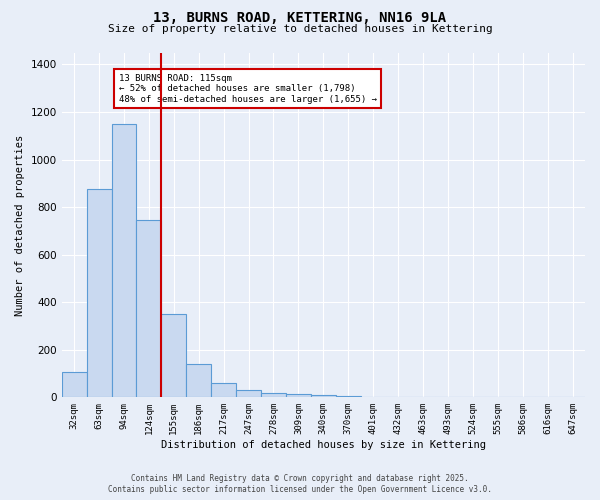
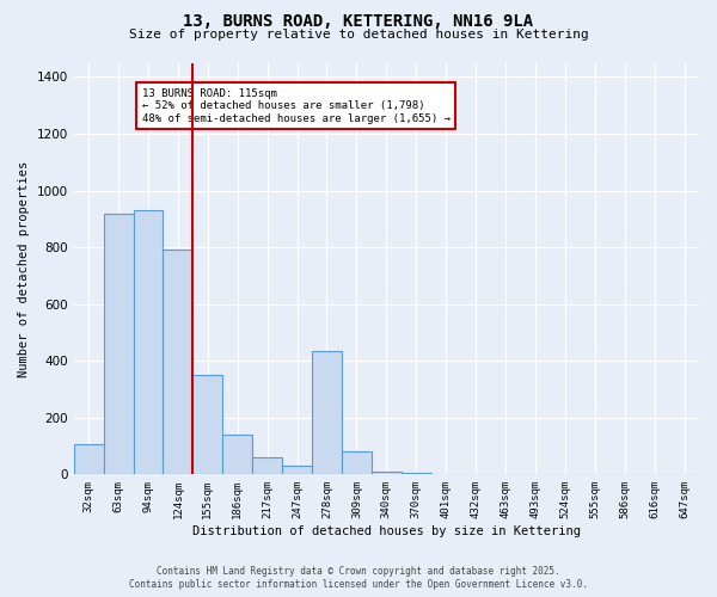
63sqm: 875 -> 920
94sqm: 1150 -> 930
124sqm: 745 -> 790
278sqm: 20 -> 435
309sqm: 15 -> 80
